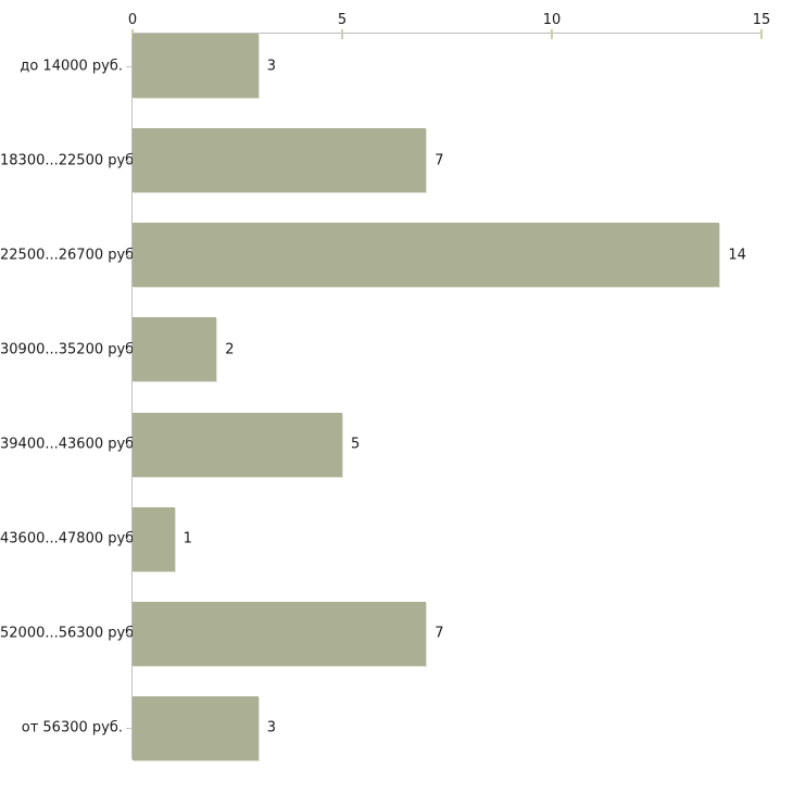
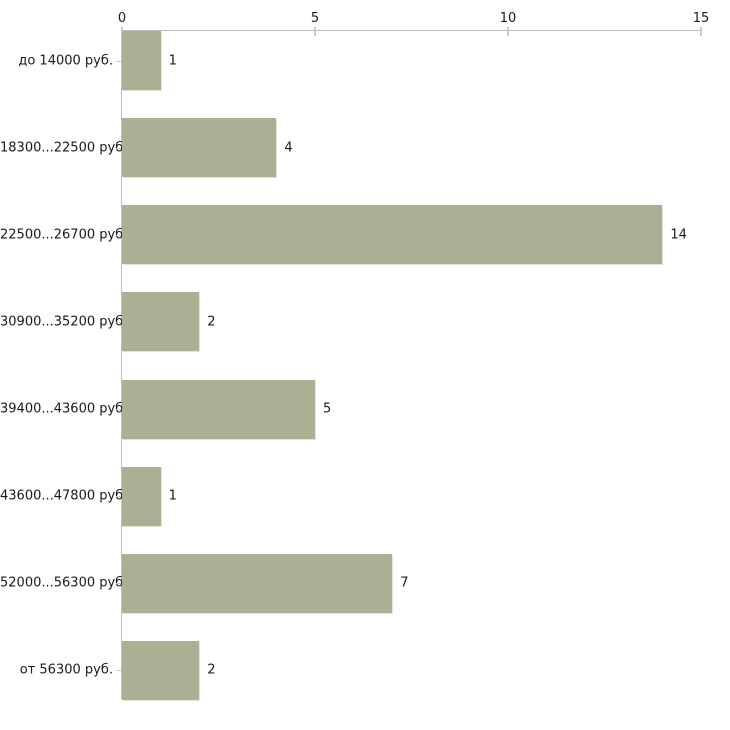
до 14000 руб.: 3 -> 1
18300...22500 руб.: 7 -> 4
от 56300 руб.: 3 -> 2
